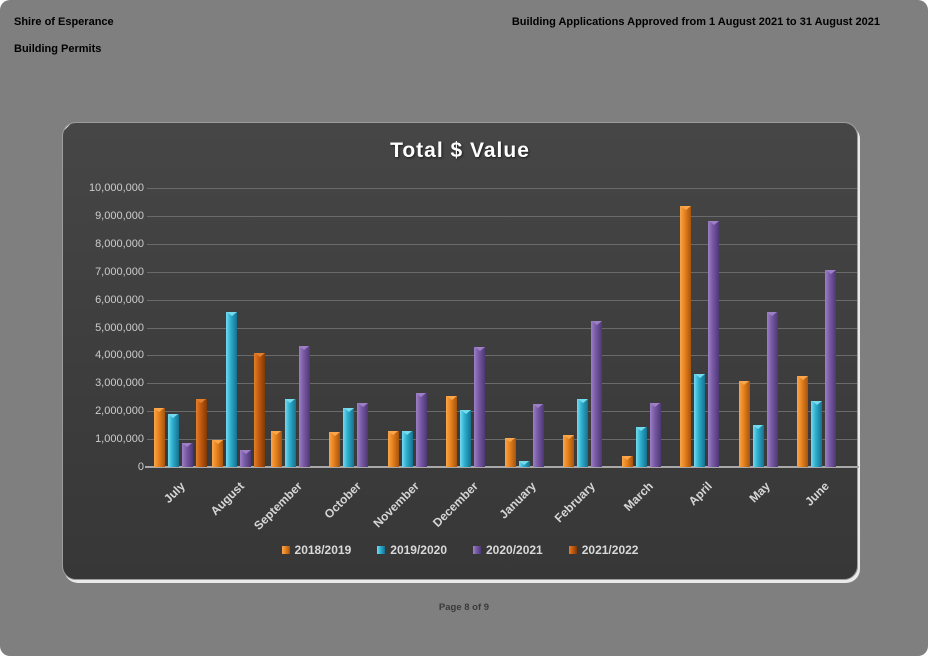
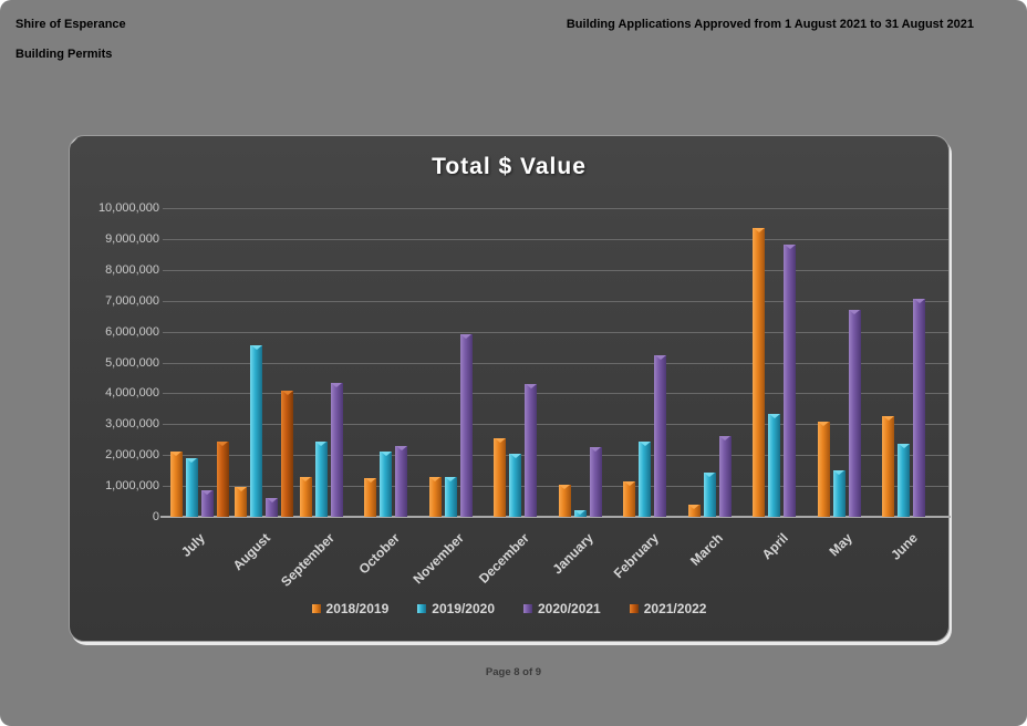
2020/2021/November: 2600000 -> 5900000
2020/2021/March: 2300000 -> 2600000
2020/2021/May: 5600000 -> 6700000
